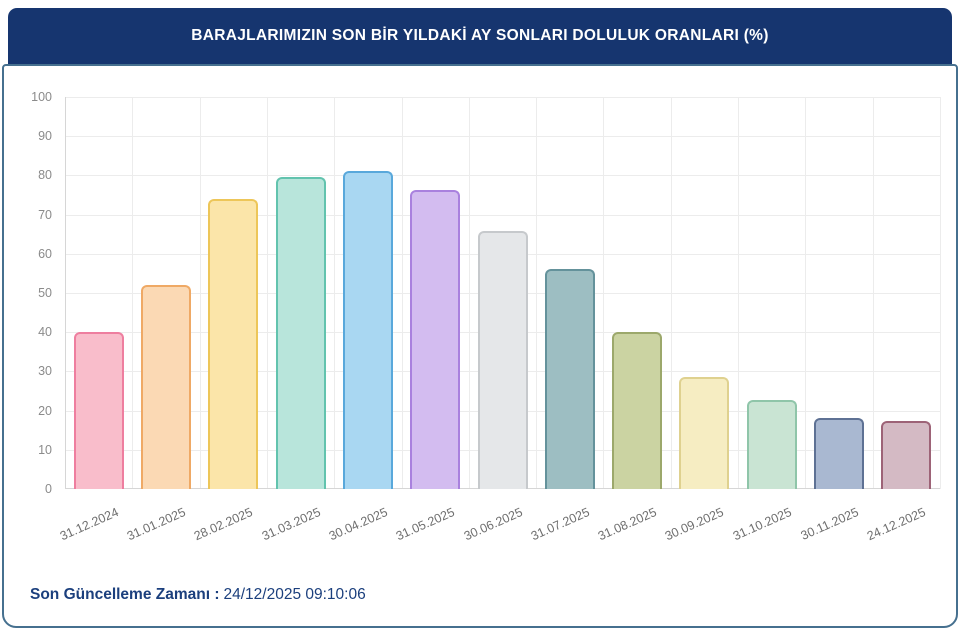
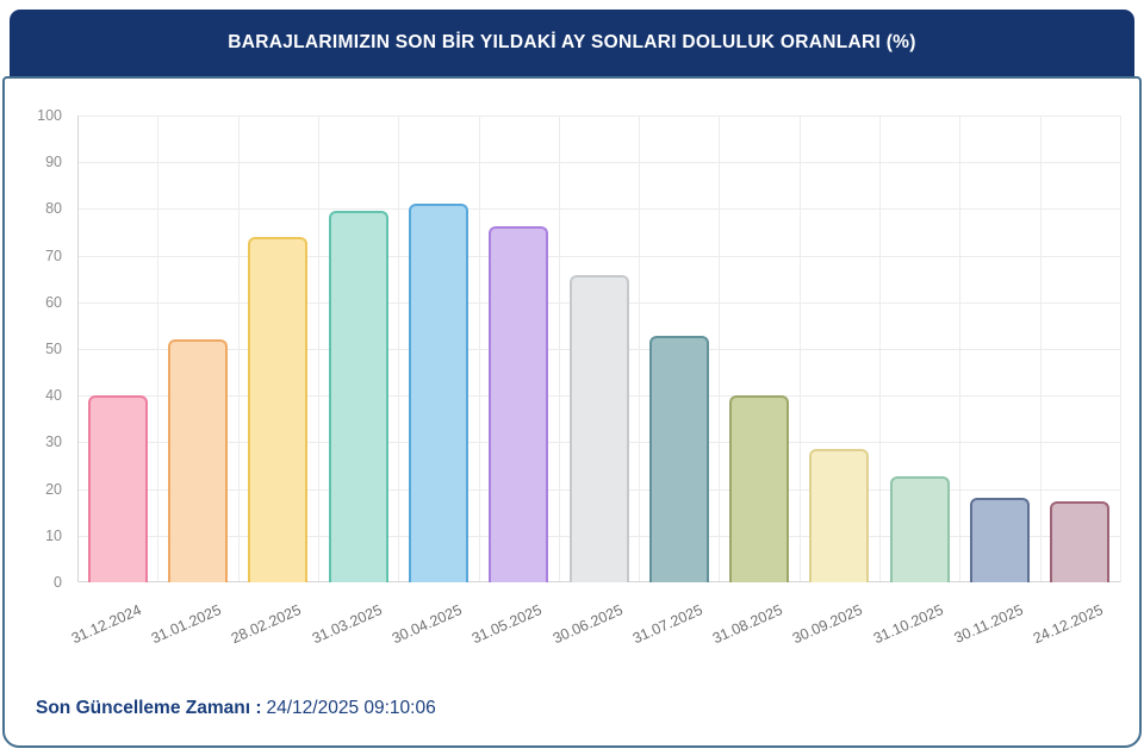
31.07.2025: 56 -> 53
